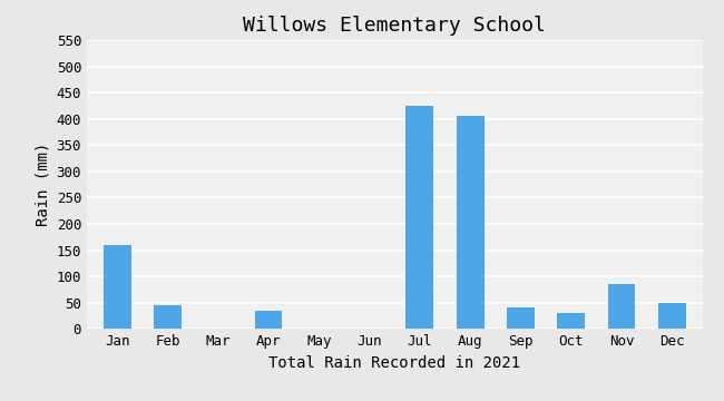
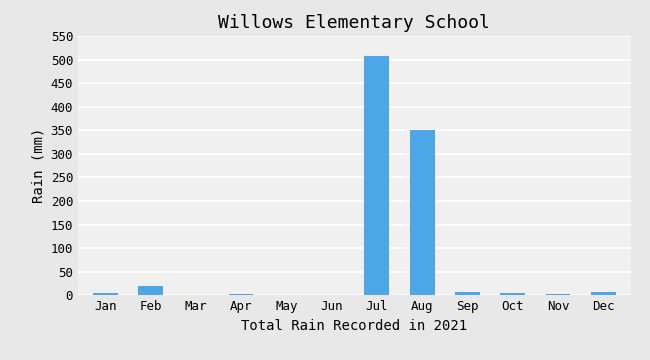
Jan: 160 -> 5
Feb: 45 -> 20
Apr: 35 -> 2
Jul: 425 -> 507
Aug: 405 -> 350
Sep: 40 -> 7
Oct: 30 -> 4
Nov: 85 -> 2
Dec: 50 -> 7
